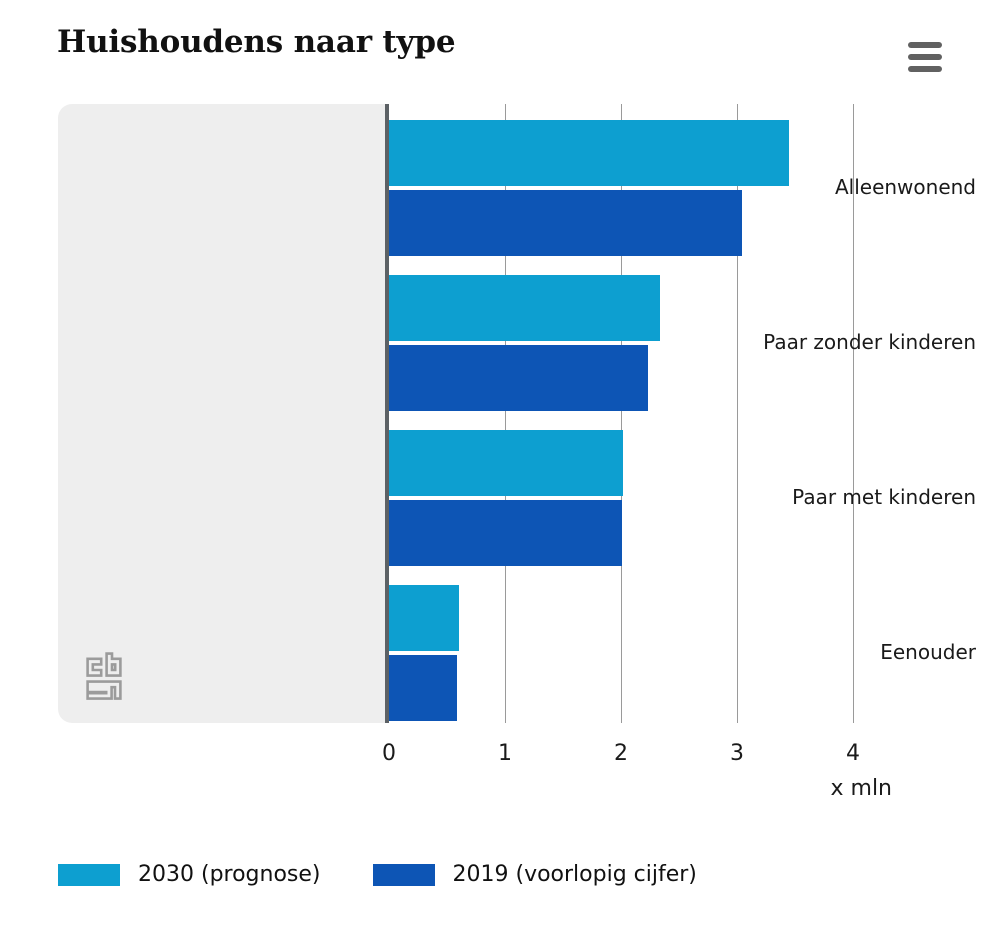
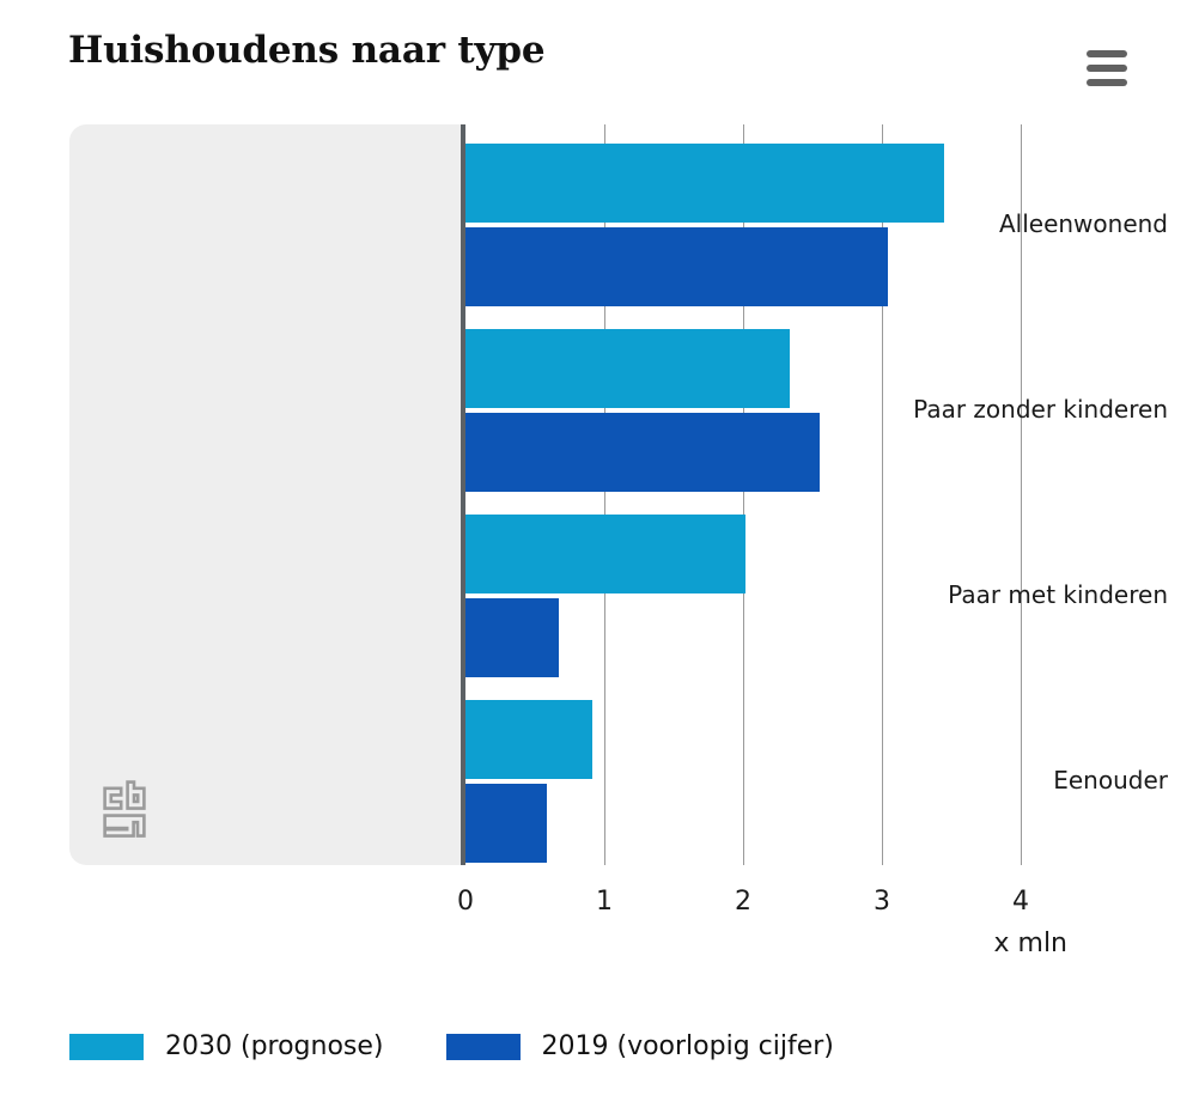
2019 (voorlopig cijfer)/Paar zonder kinderen: 2.23 -> 2.55
2019 (voorlopig cijfer)/Paar met kinderen: 2.01 -> 0.67
2030 (prognose)/Eenouder: 0.60 -> 0.91
